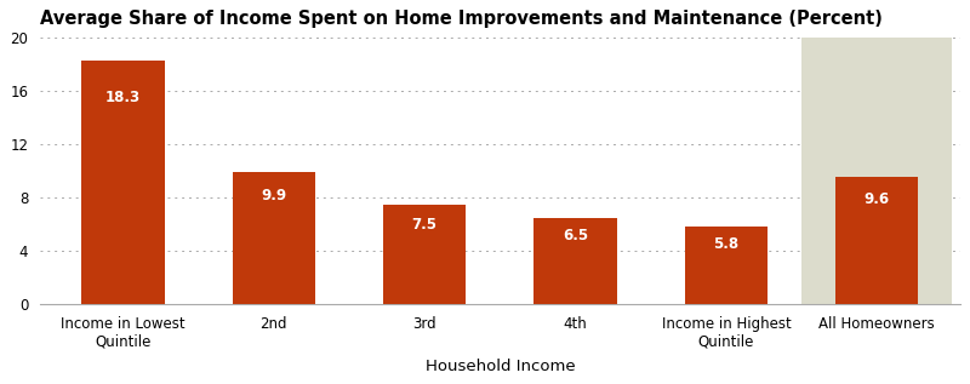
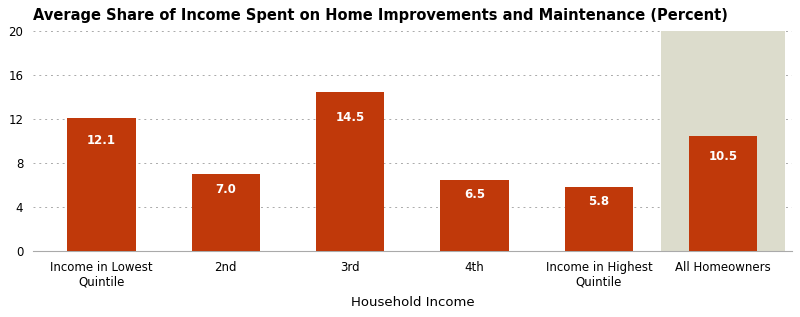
Income in Lowest Quintile: 18.3 -> 12.1
2nd: 9.9 -> 7.0
3rd: 7.5 -> 14.5
All Homeowners: 9.6 -> 10.5
